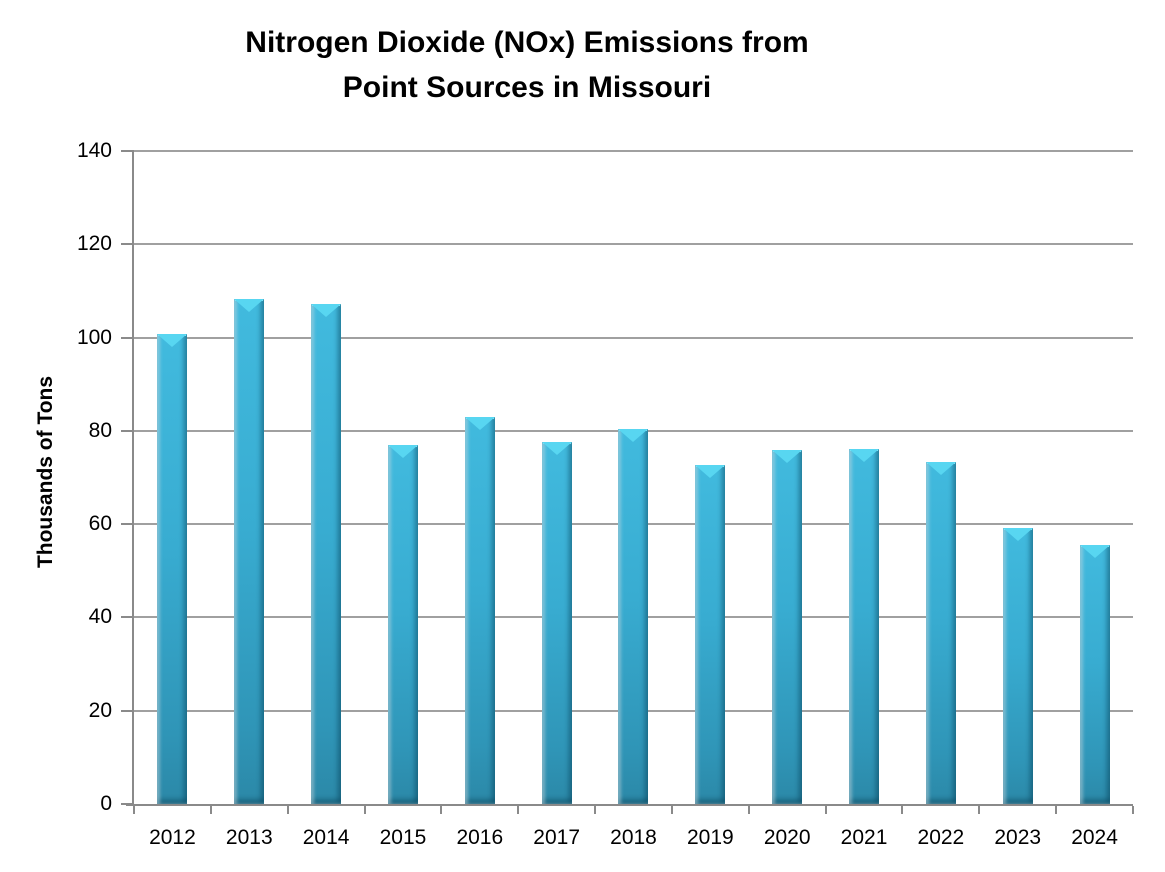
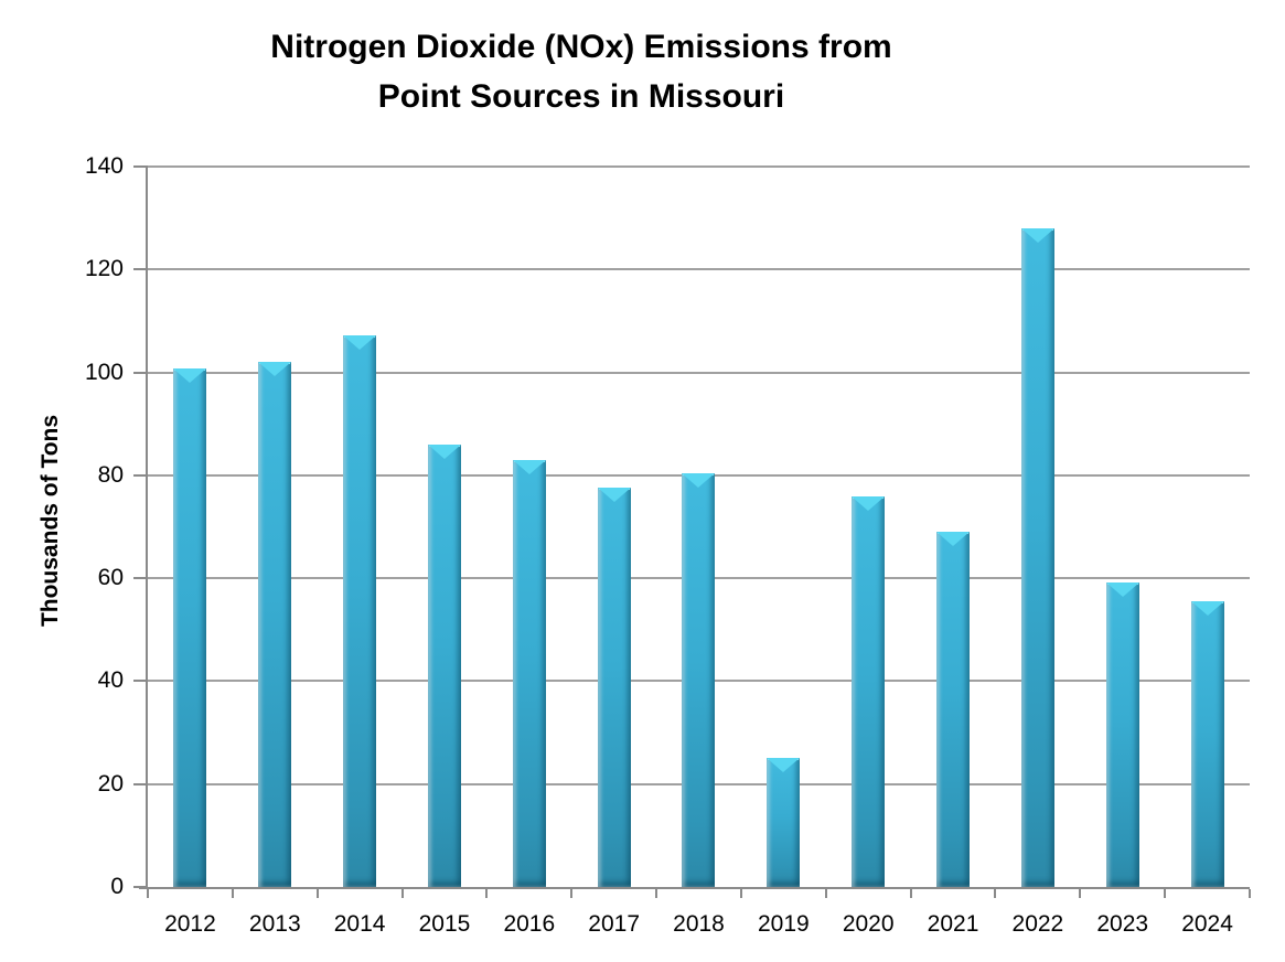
2013: 108 -> 102
2015: 77 -> 86
2019: 73 -> 25
2021: 76 -> 69
2022: 73 -> 128
